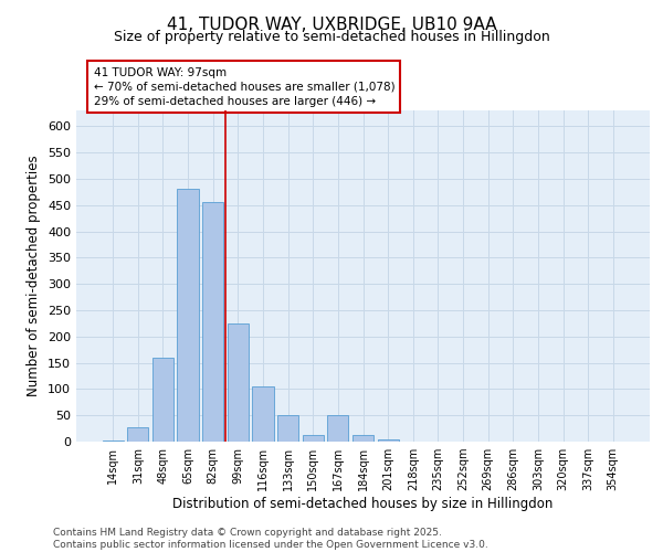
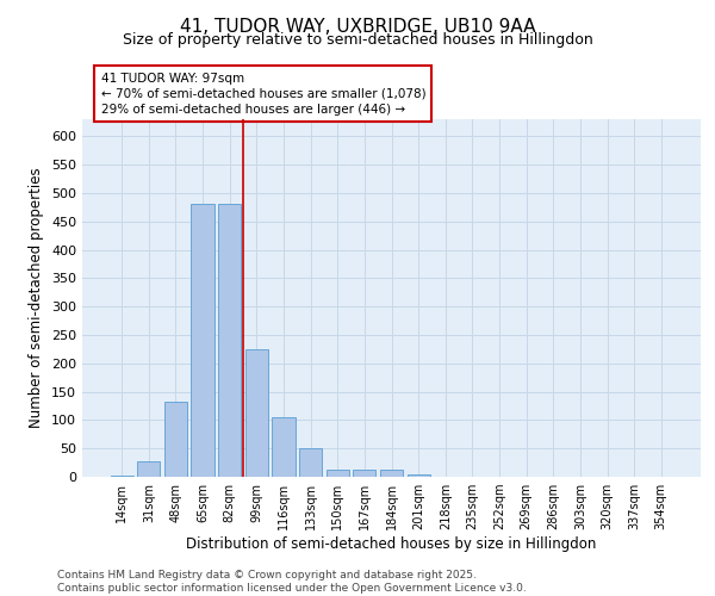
48sqm: 160 -> 133
82sqm: 455 -> 480
167sqm: 50 -> 12
